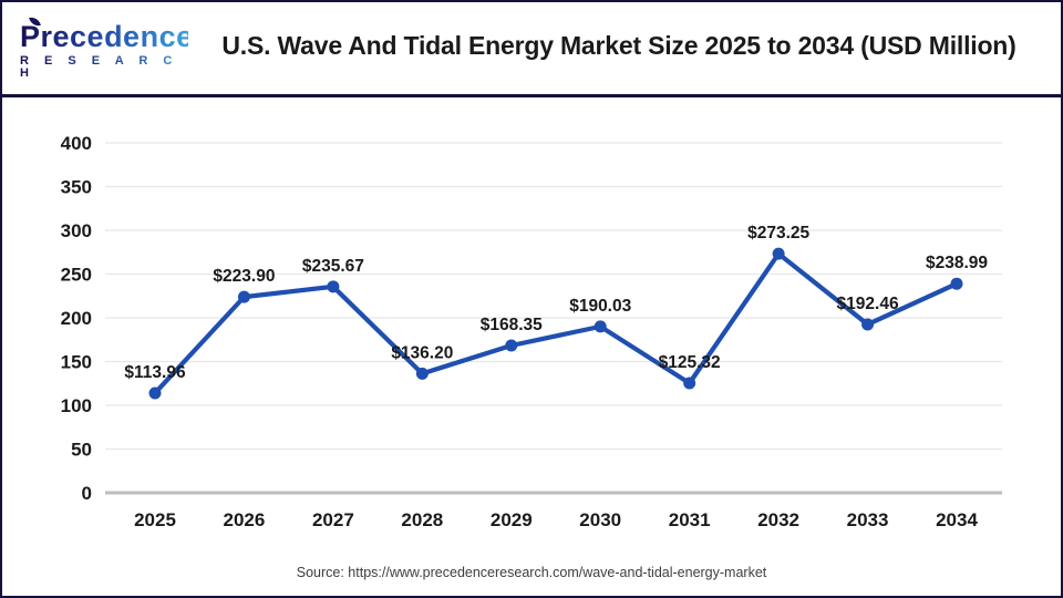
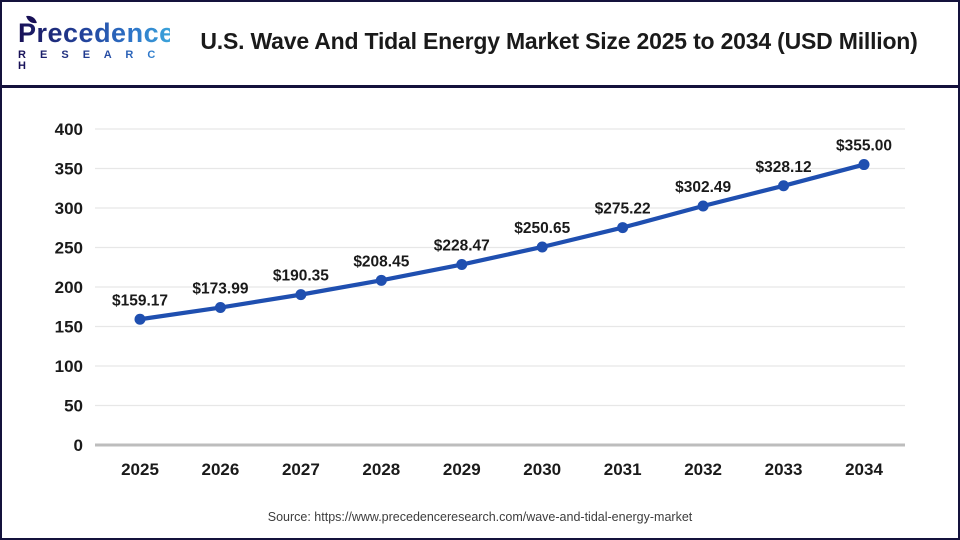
2025: $113.96 -> $159.17
2026: $223.90 -> $173.99
2027: $235.67 -> $190.35
2028: $136.20 -> $208.45
2029: $168.35 -> $228.47
2030: $190.03 -> $250.65
2031: $125.32 -> $275.22
2032: $273.25 -> $302.49
2033: $192.46 -> $328.12
2034: $238.99 -> $355.00
